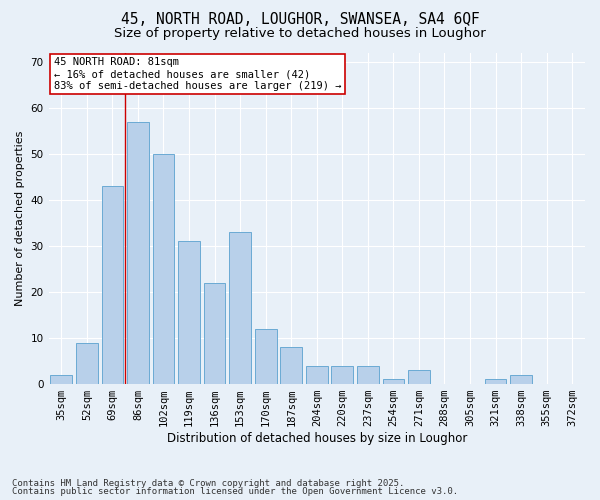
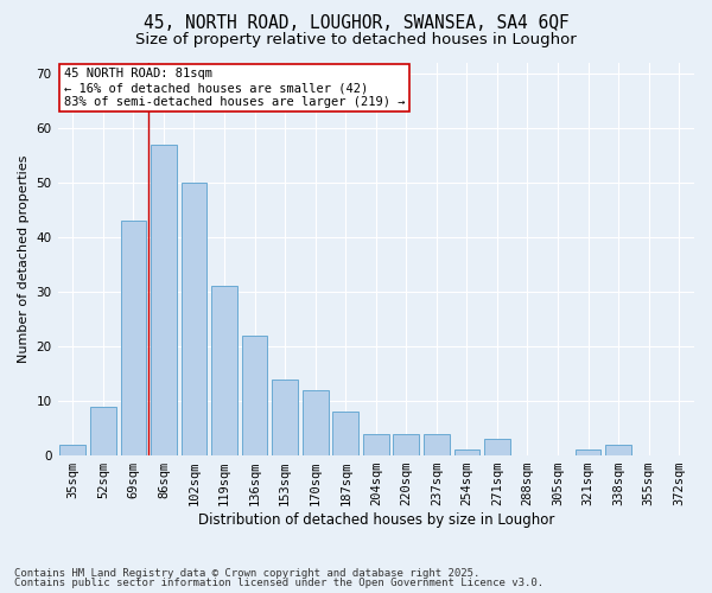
153sqm: 33 -> 14
